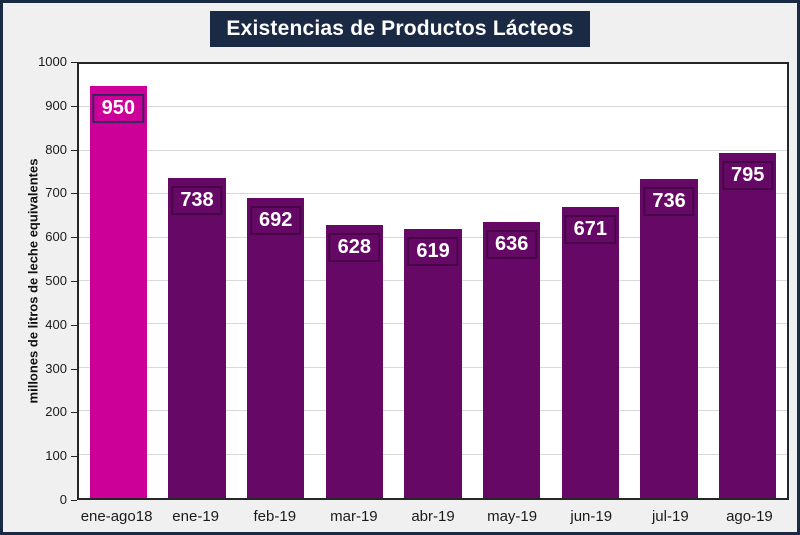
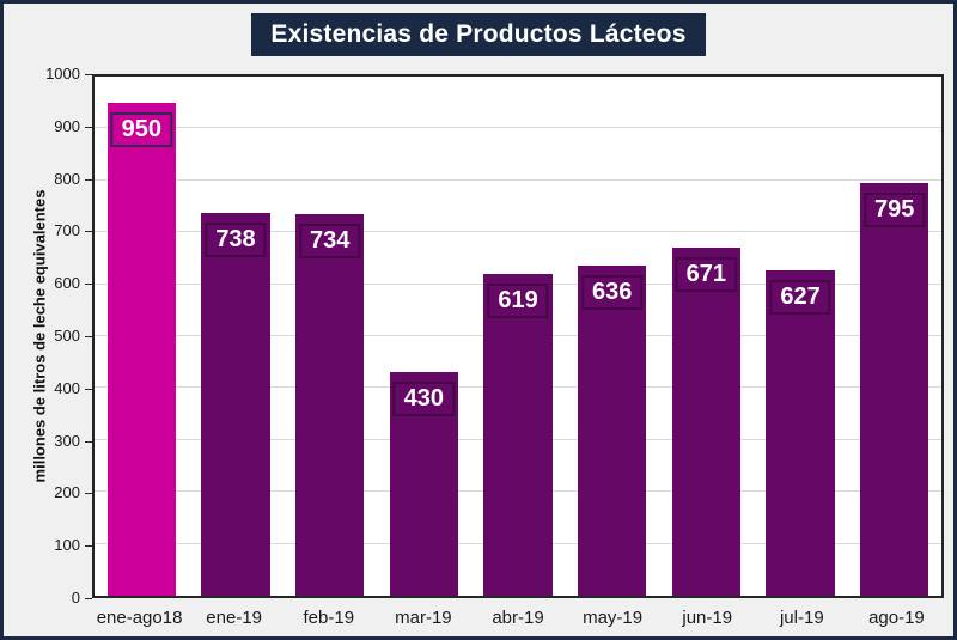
feb-19: 692 -> 734
mar-19: 628 -> 430
jul-19: 736 -> 627
